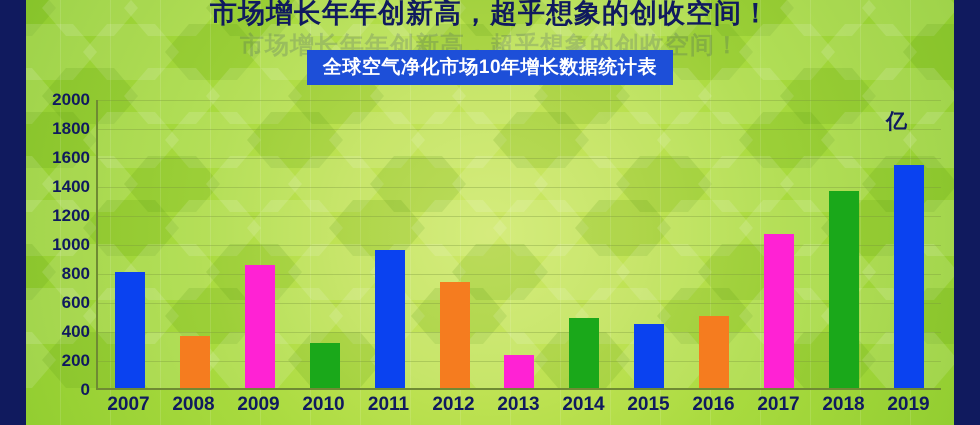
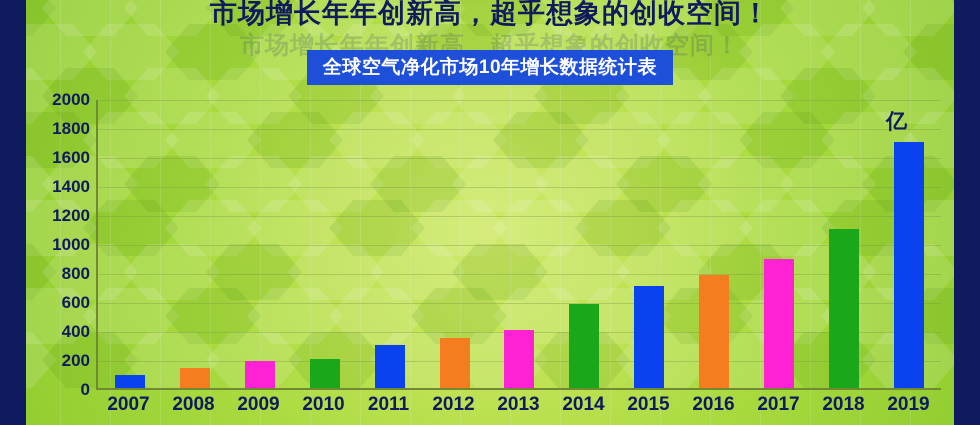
2007: 800 -> 90
2008: 360 -> 140
2009: 850 -> 180
2010: 310 -> 200
2011: 950 -> 300
2012: 730 -> 340
2013: 230 -> 400
2014: 480 -> 580
2015: 440 -> 700
2016: 500 -> 780
2017: 1060 -> 890
2018: 1360 -> 1100
2019: 1540 -> 1700
